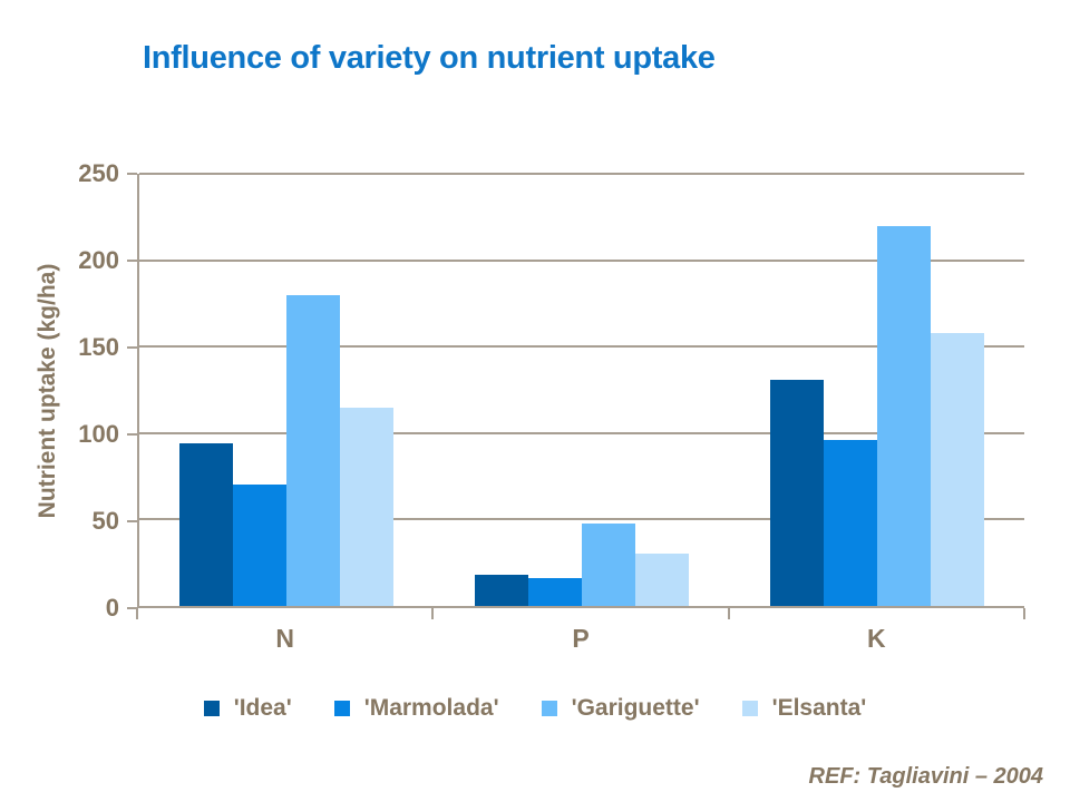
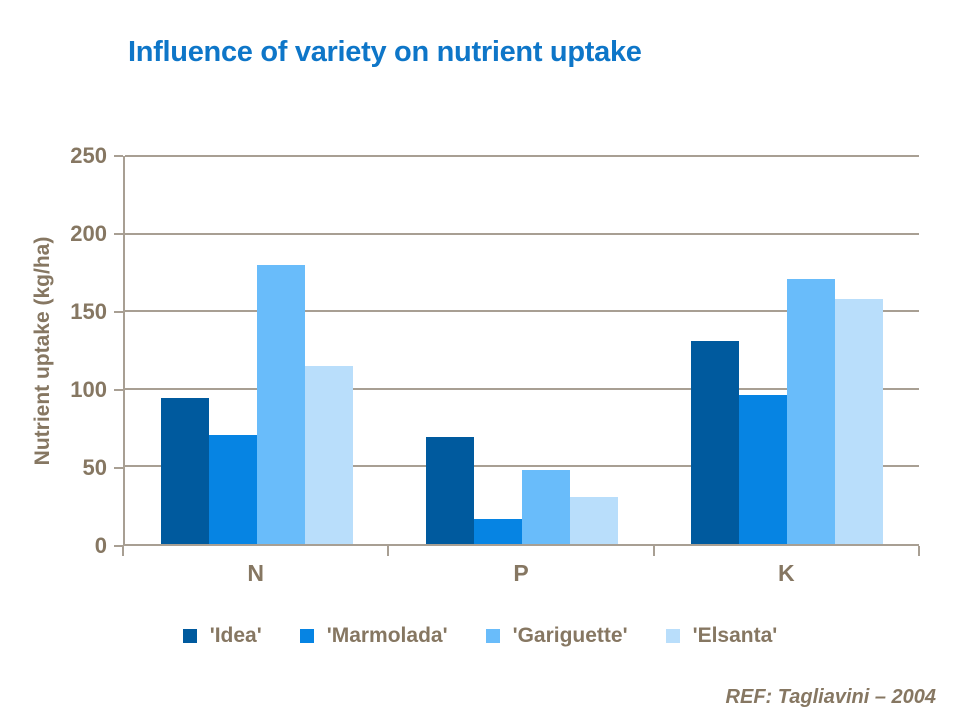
'Idea'/P: 18 -> 69
'Gariguette'/K: 220 -> 171
